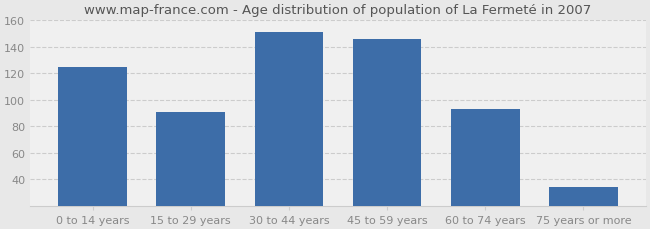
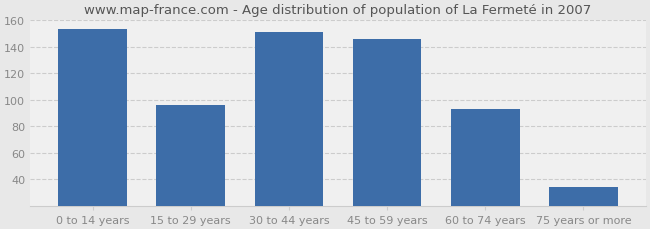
0 to 14 years: 125 -> 153
15 to 29 years: 91 -> 96
